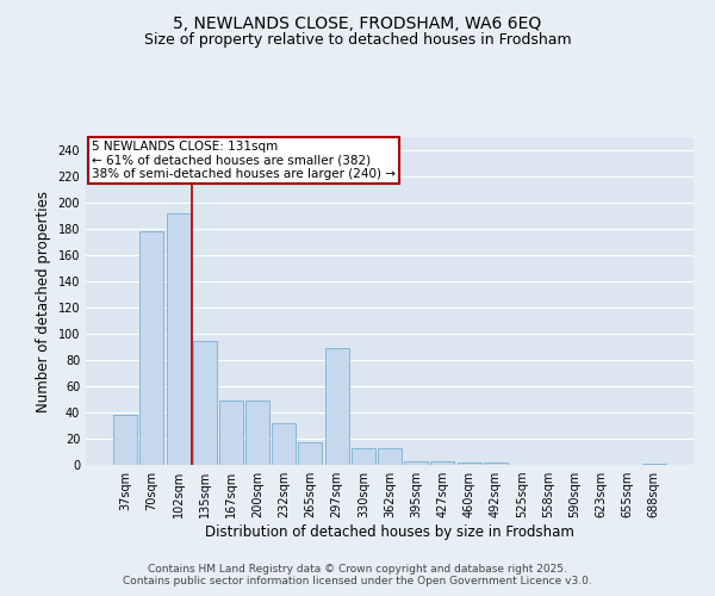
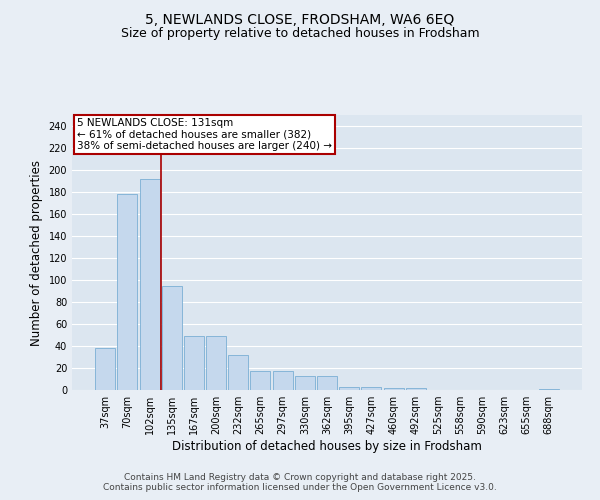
297sqm: 89 -> 17
